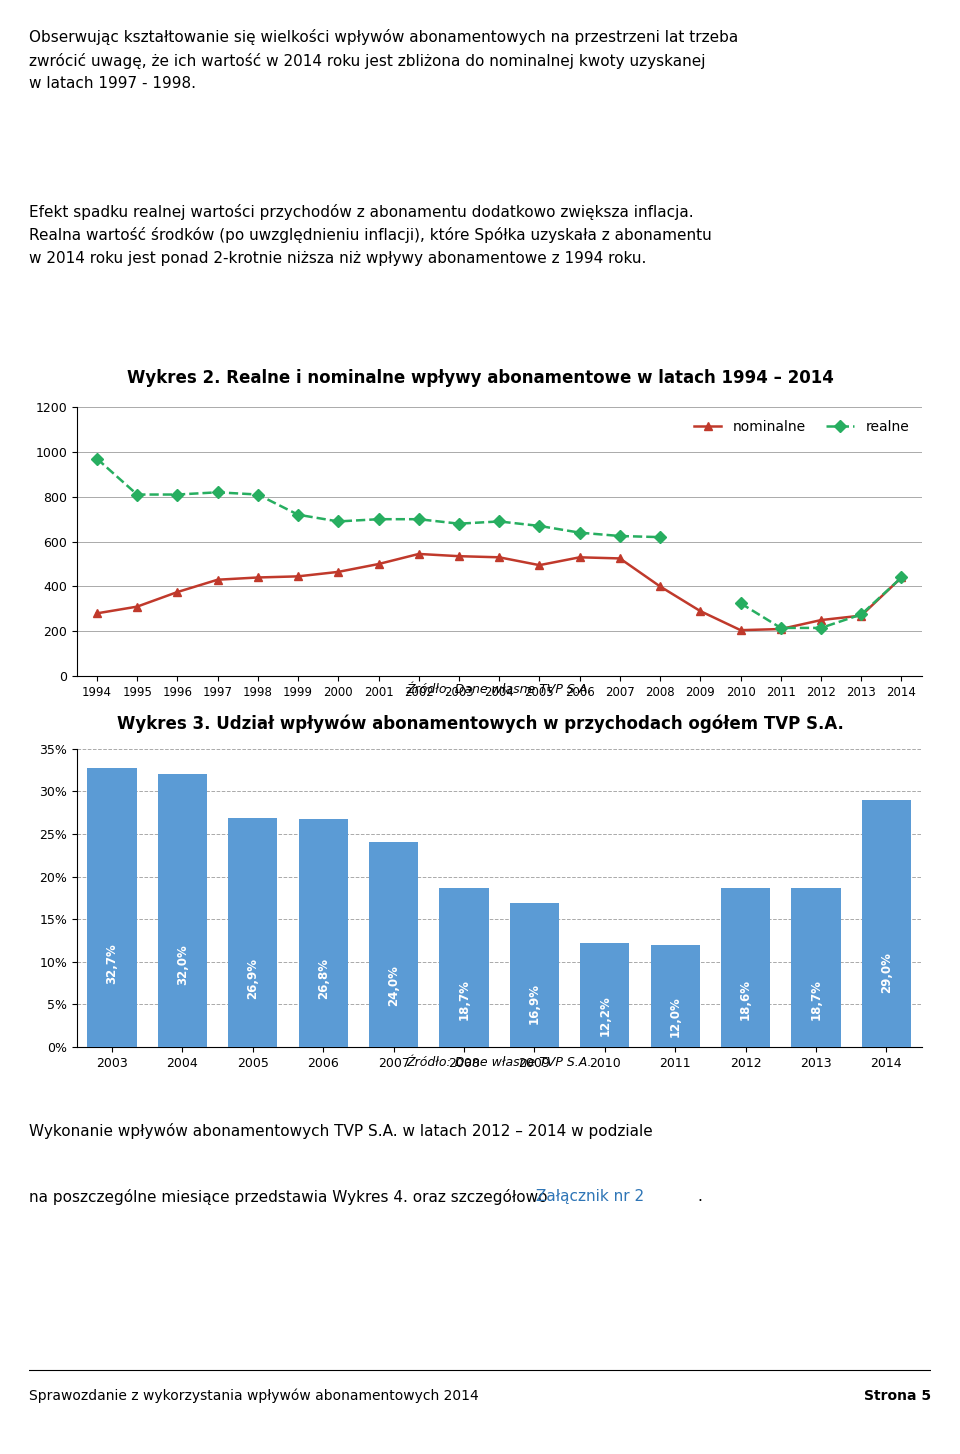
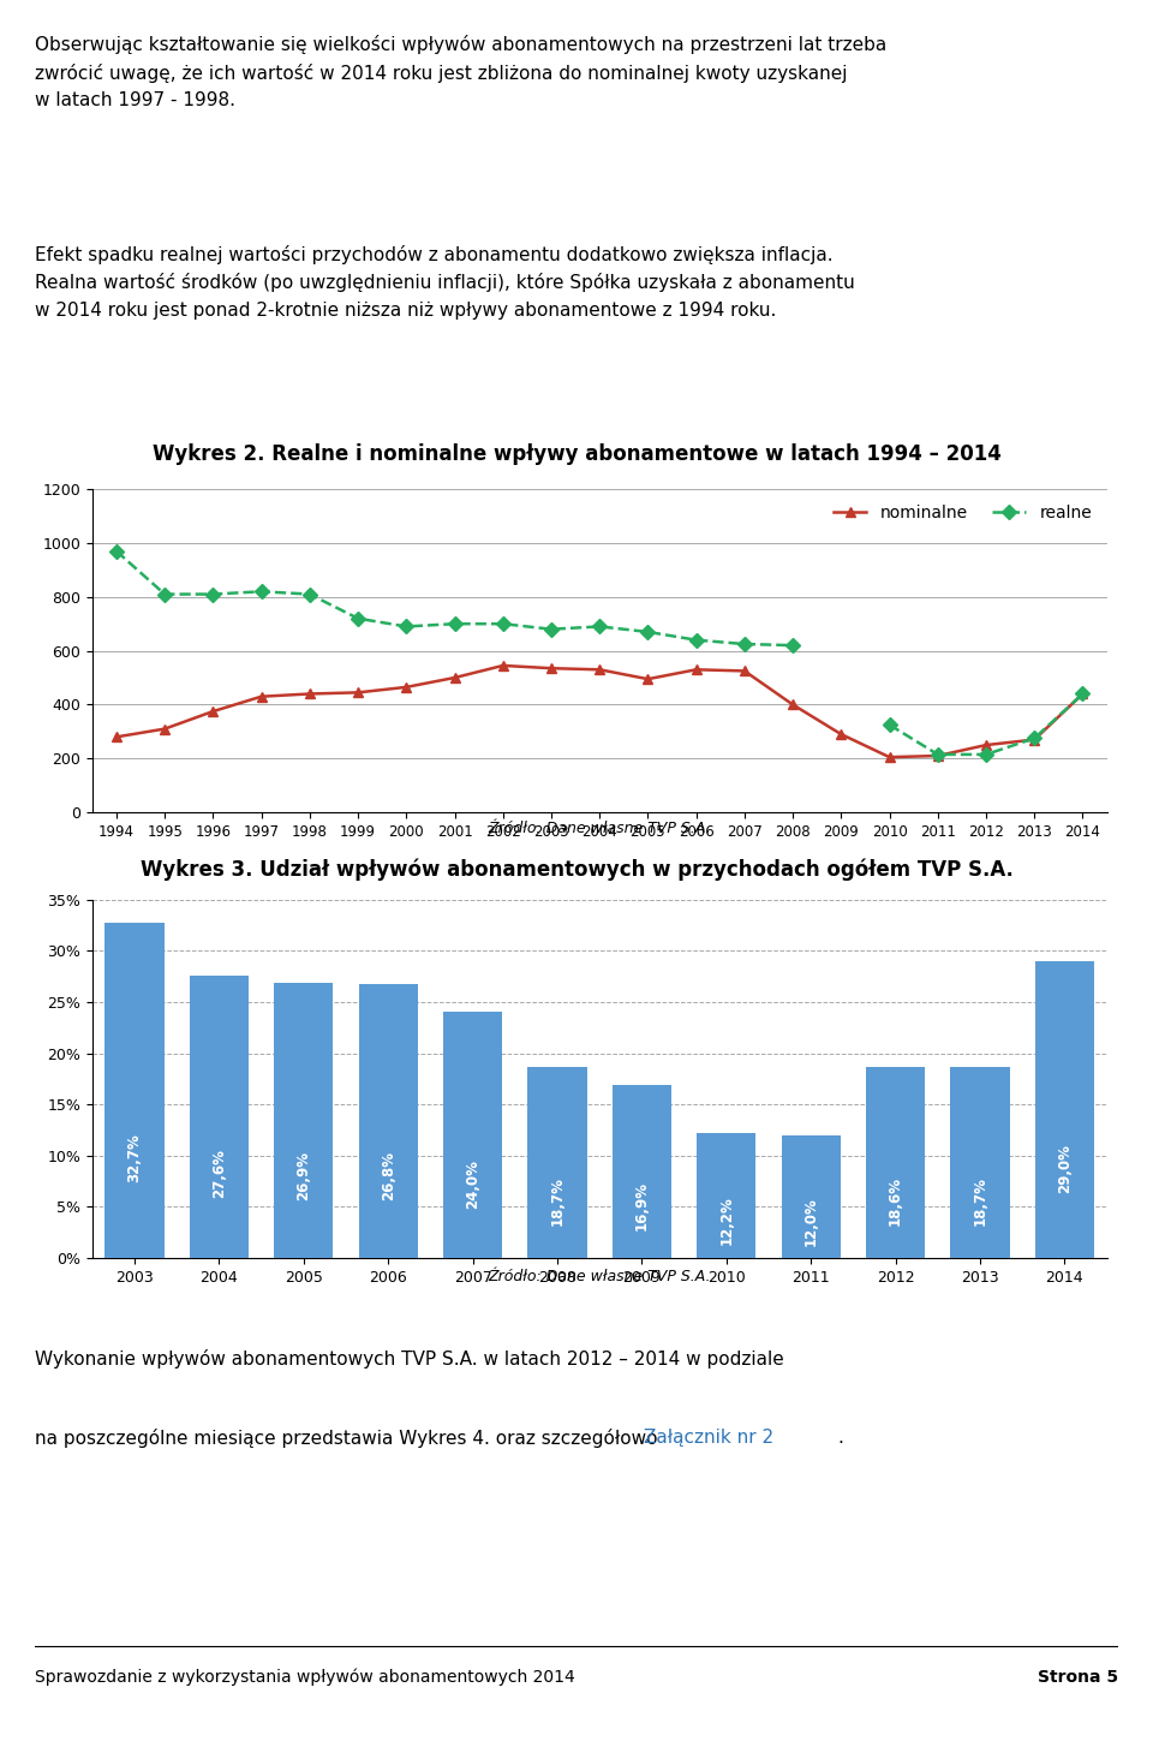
2004: 32,0% -> 27,6%
